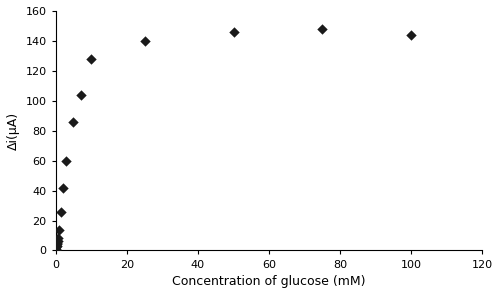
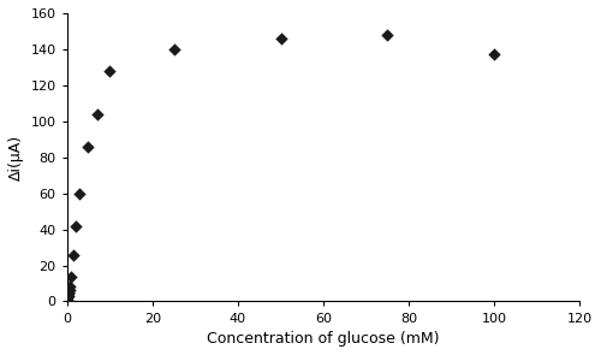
100: 144 -> 137
